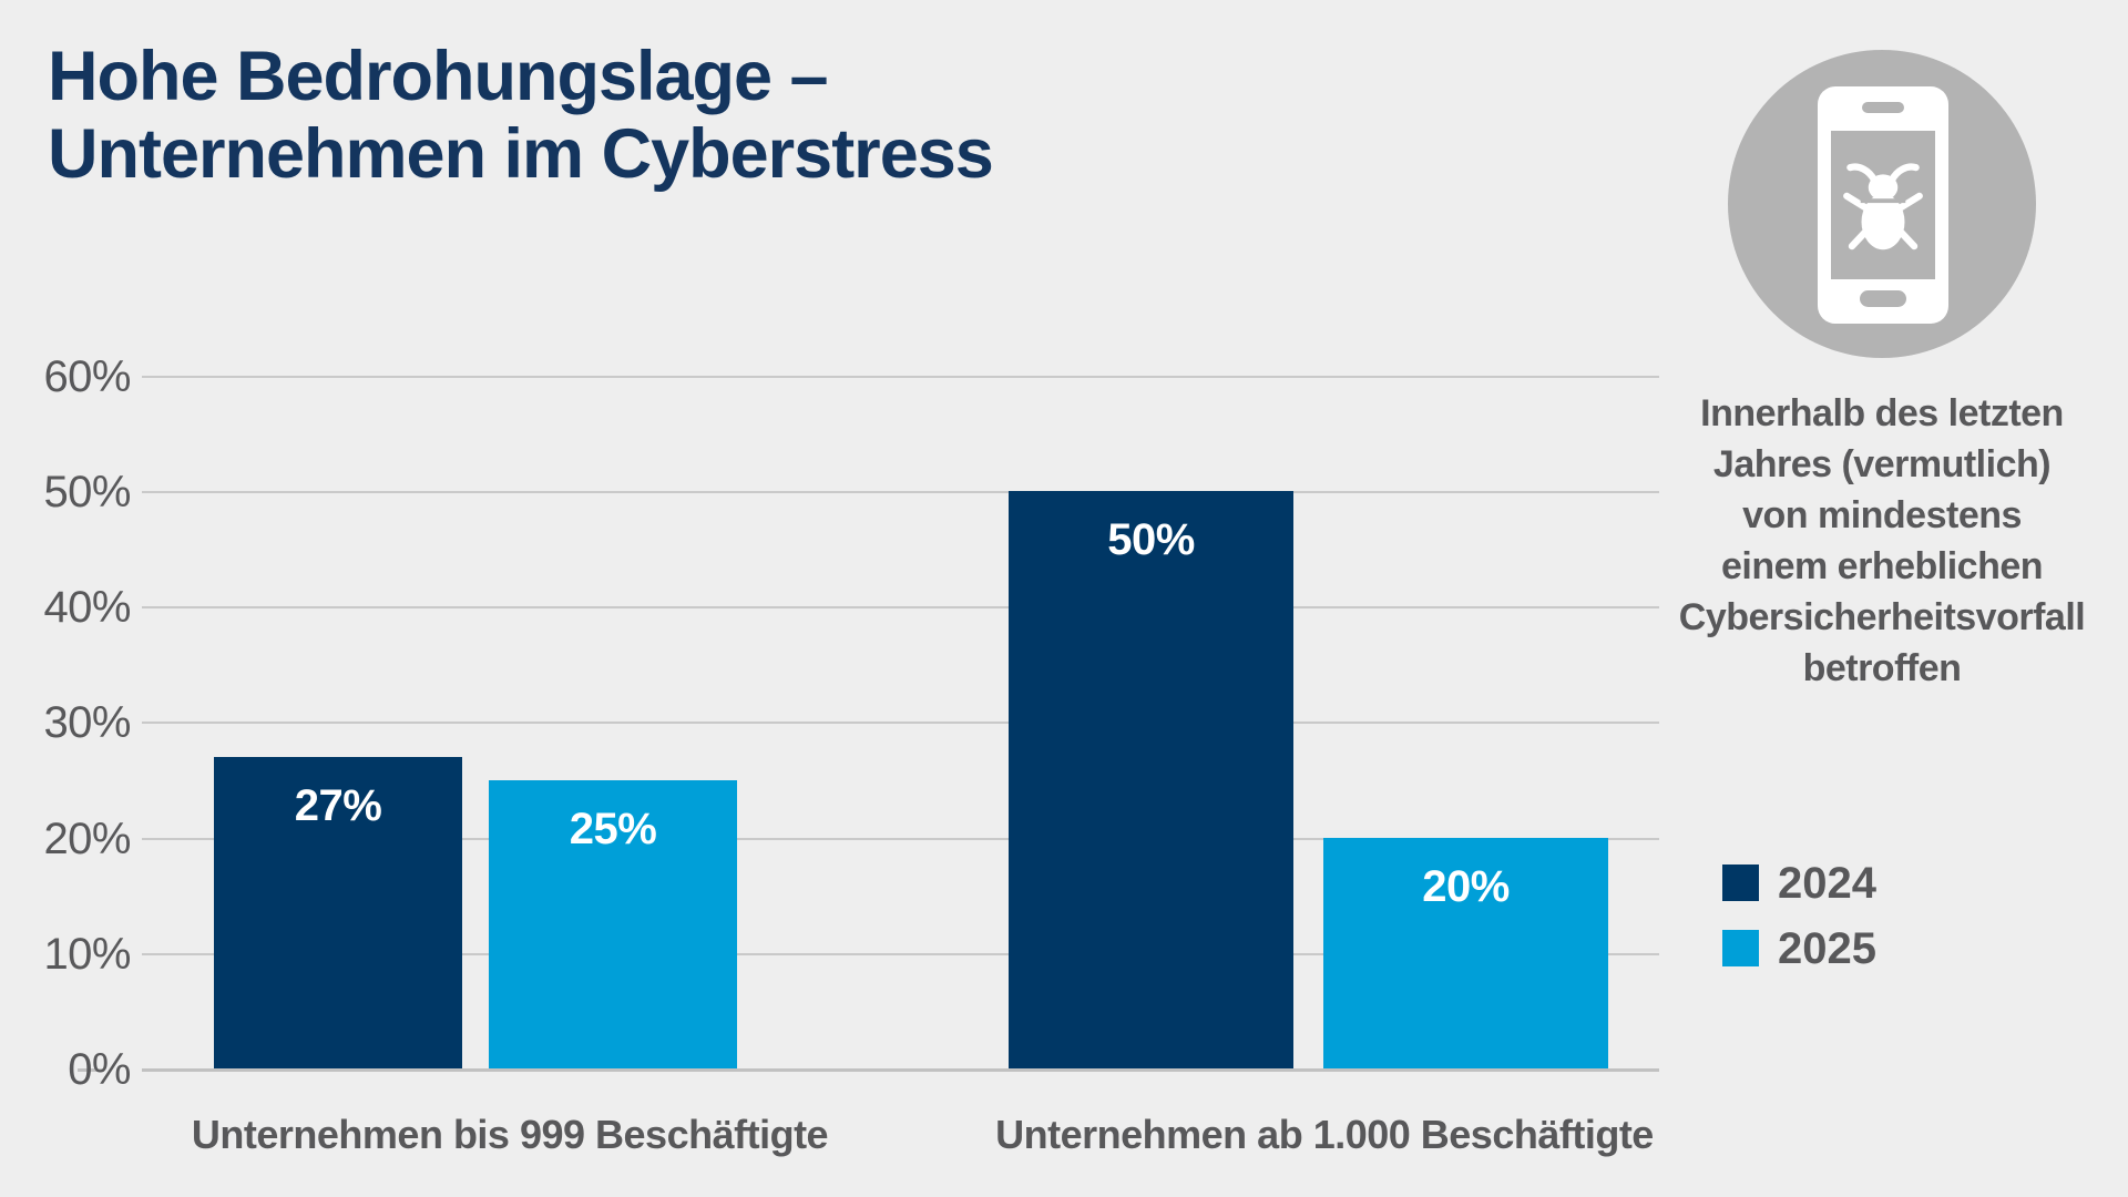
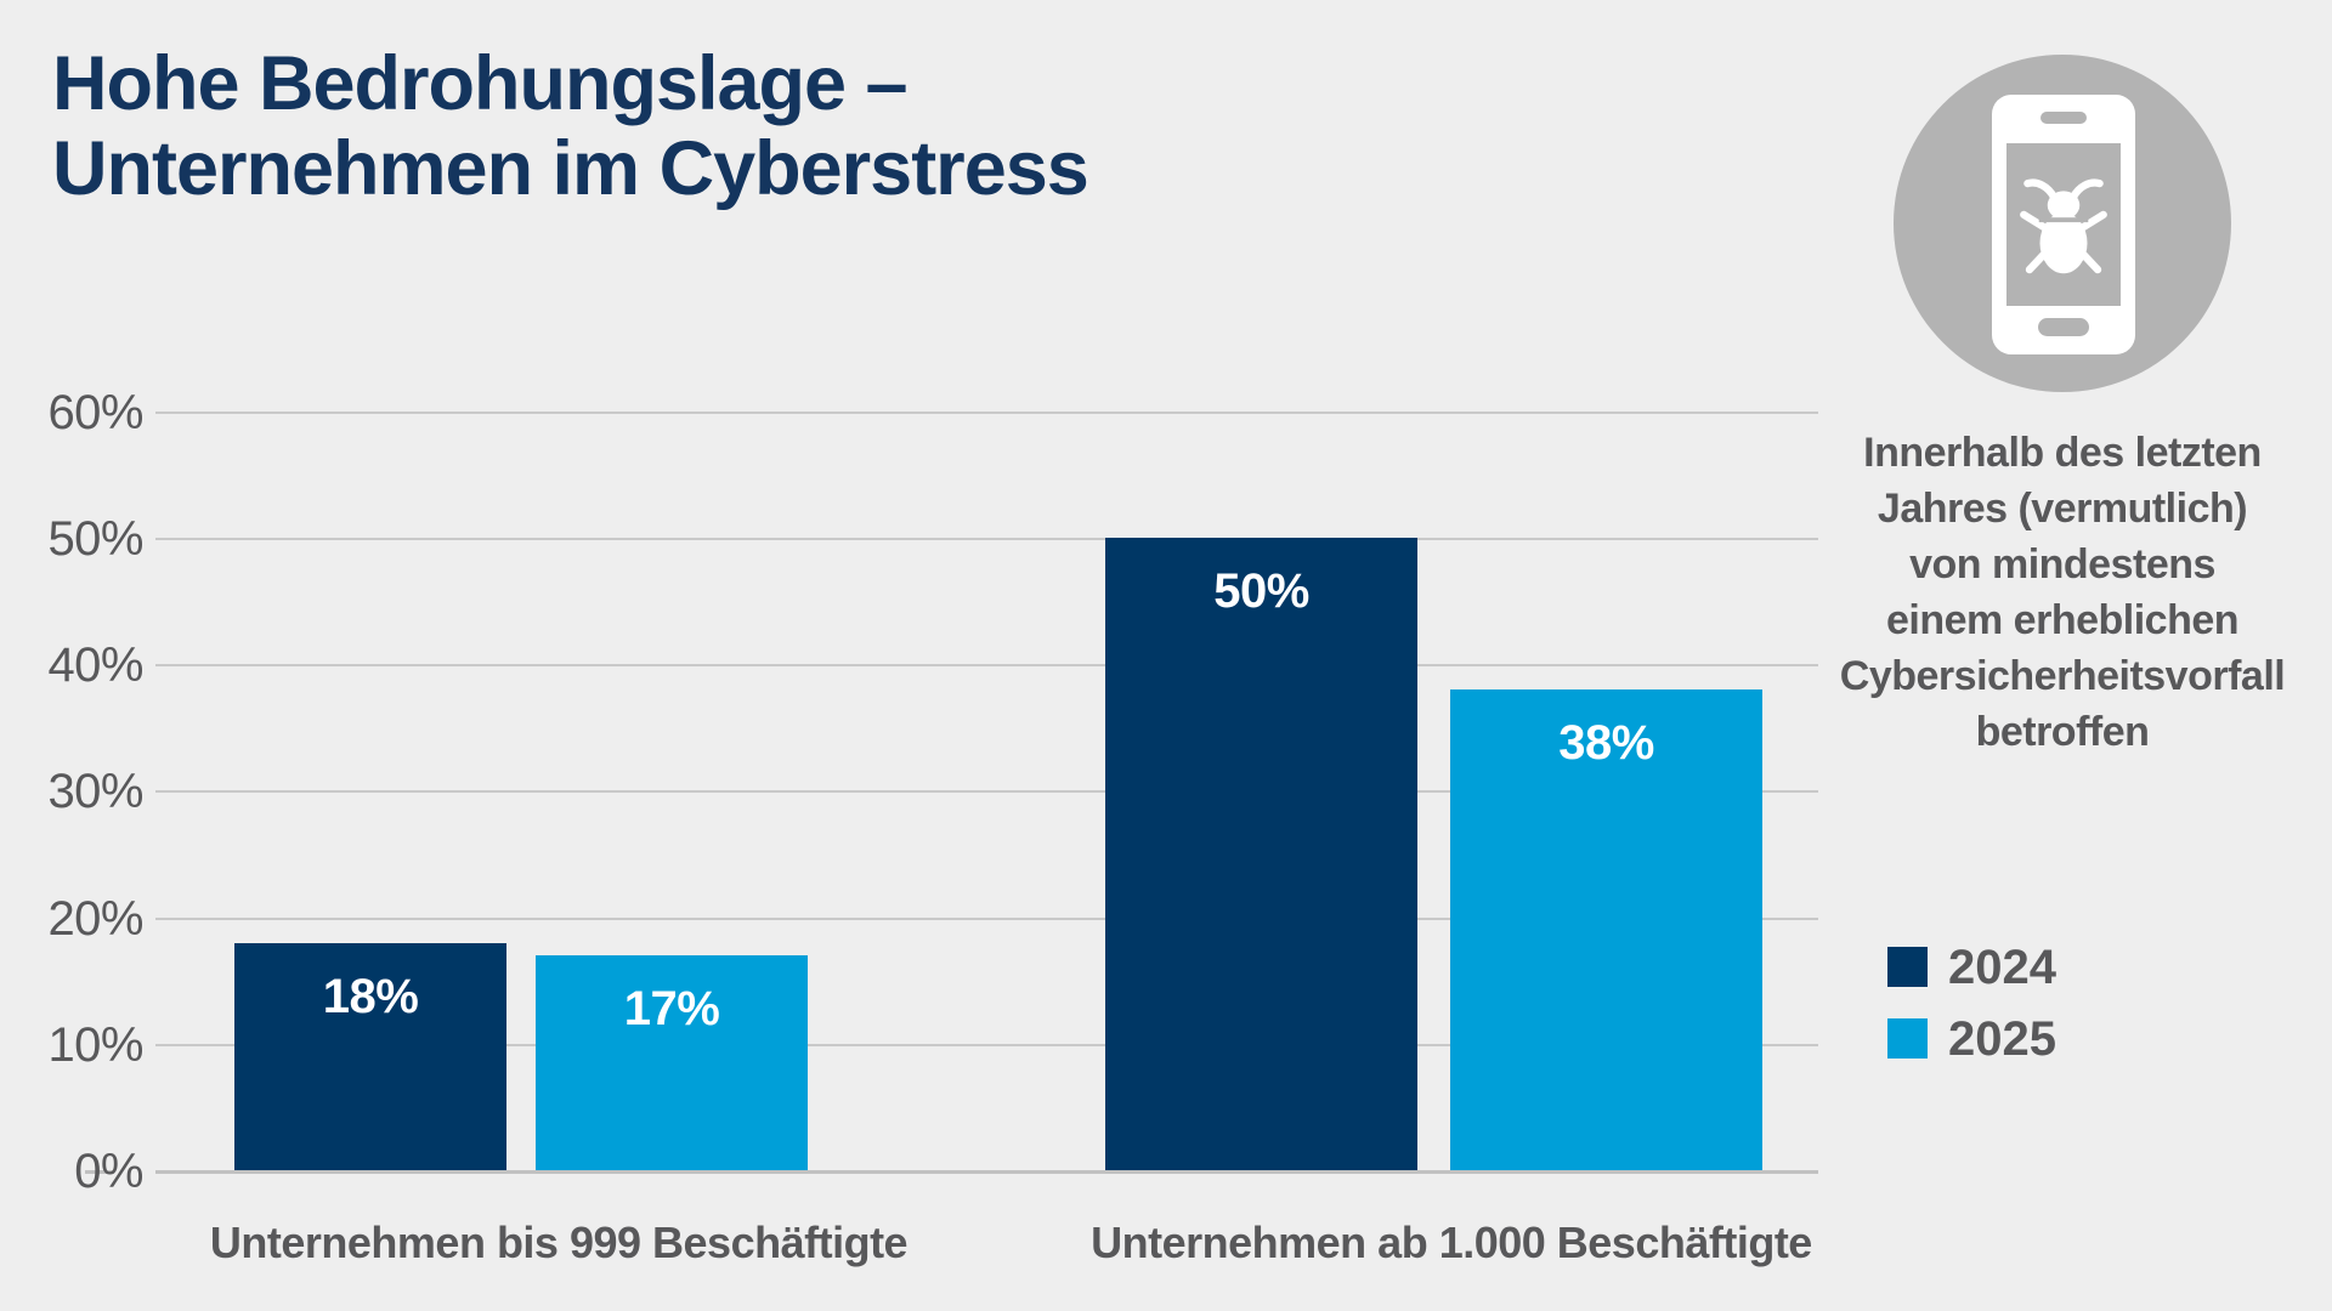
2024/Unternehmen bis 999 Beschäftigte: 27% -> 18%
2025/Unternehmen bis 999 Beschäftigte: 25% -> 17%
2025/Unternehmen ab 1.000 Beschäftigte: 20% -> 38%
